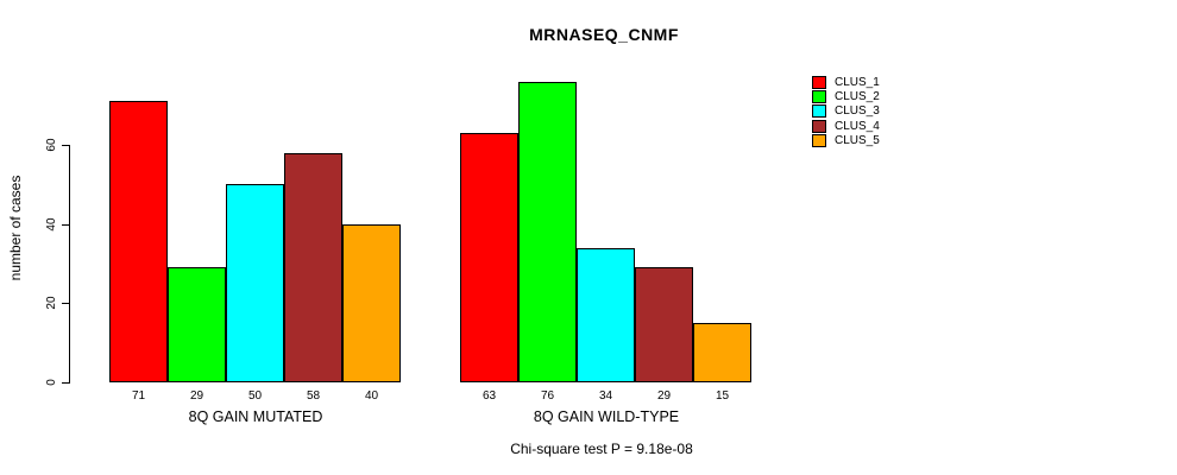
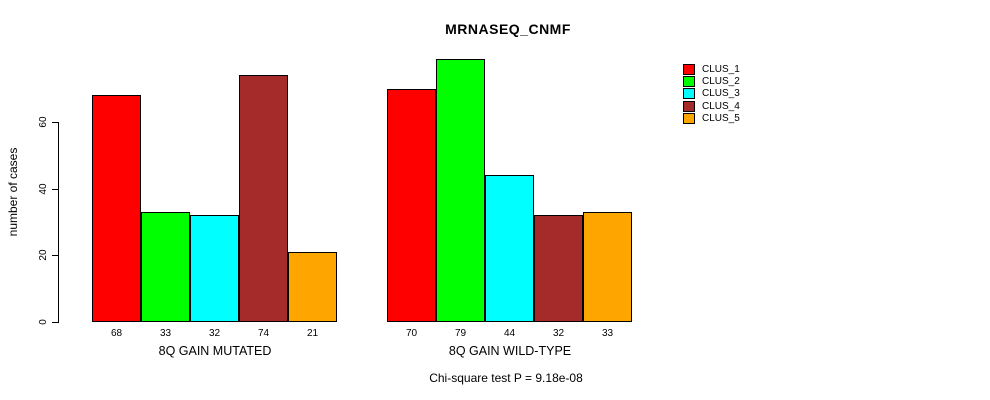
CLUS_1/8Q GAIN MUTATED: 71 -> 68
CLUS_2/8Q GAIN MUTATED: 29 -> 33
CLUS_3/8Q GAIN MUTATED: 50 -> 32
CLUS_4/8Q GAIN MUTATED: 58 -> 74
CLUS_5/8Q GAIN MUTATED: 40 -> 21
CLUS_1/8Q GAIN WILD-TYPE: 63 -> 70
CLUS_2/8Q GAIN WILD-TYPE: 76 -> 79
CLUS_3/8Q GAIN WILD-TYPE: 34 -> 44
CLUS_4/8Q GAIN WILD-TYPE: 29 -> 32
CLUS_5/8Q GAIN WILD-TYPE: 15 -> 33
